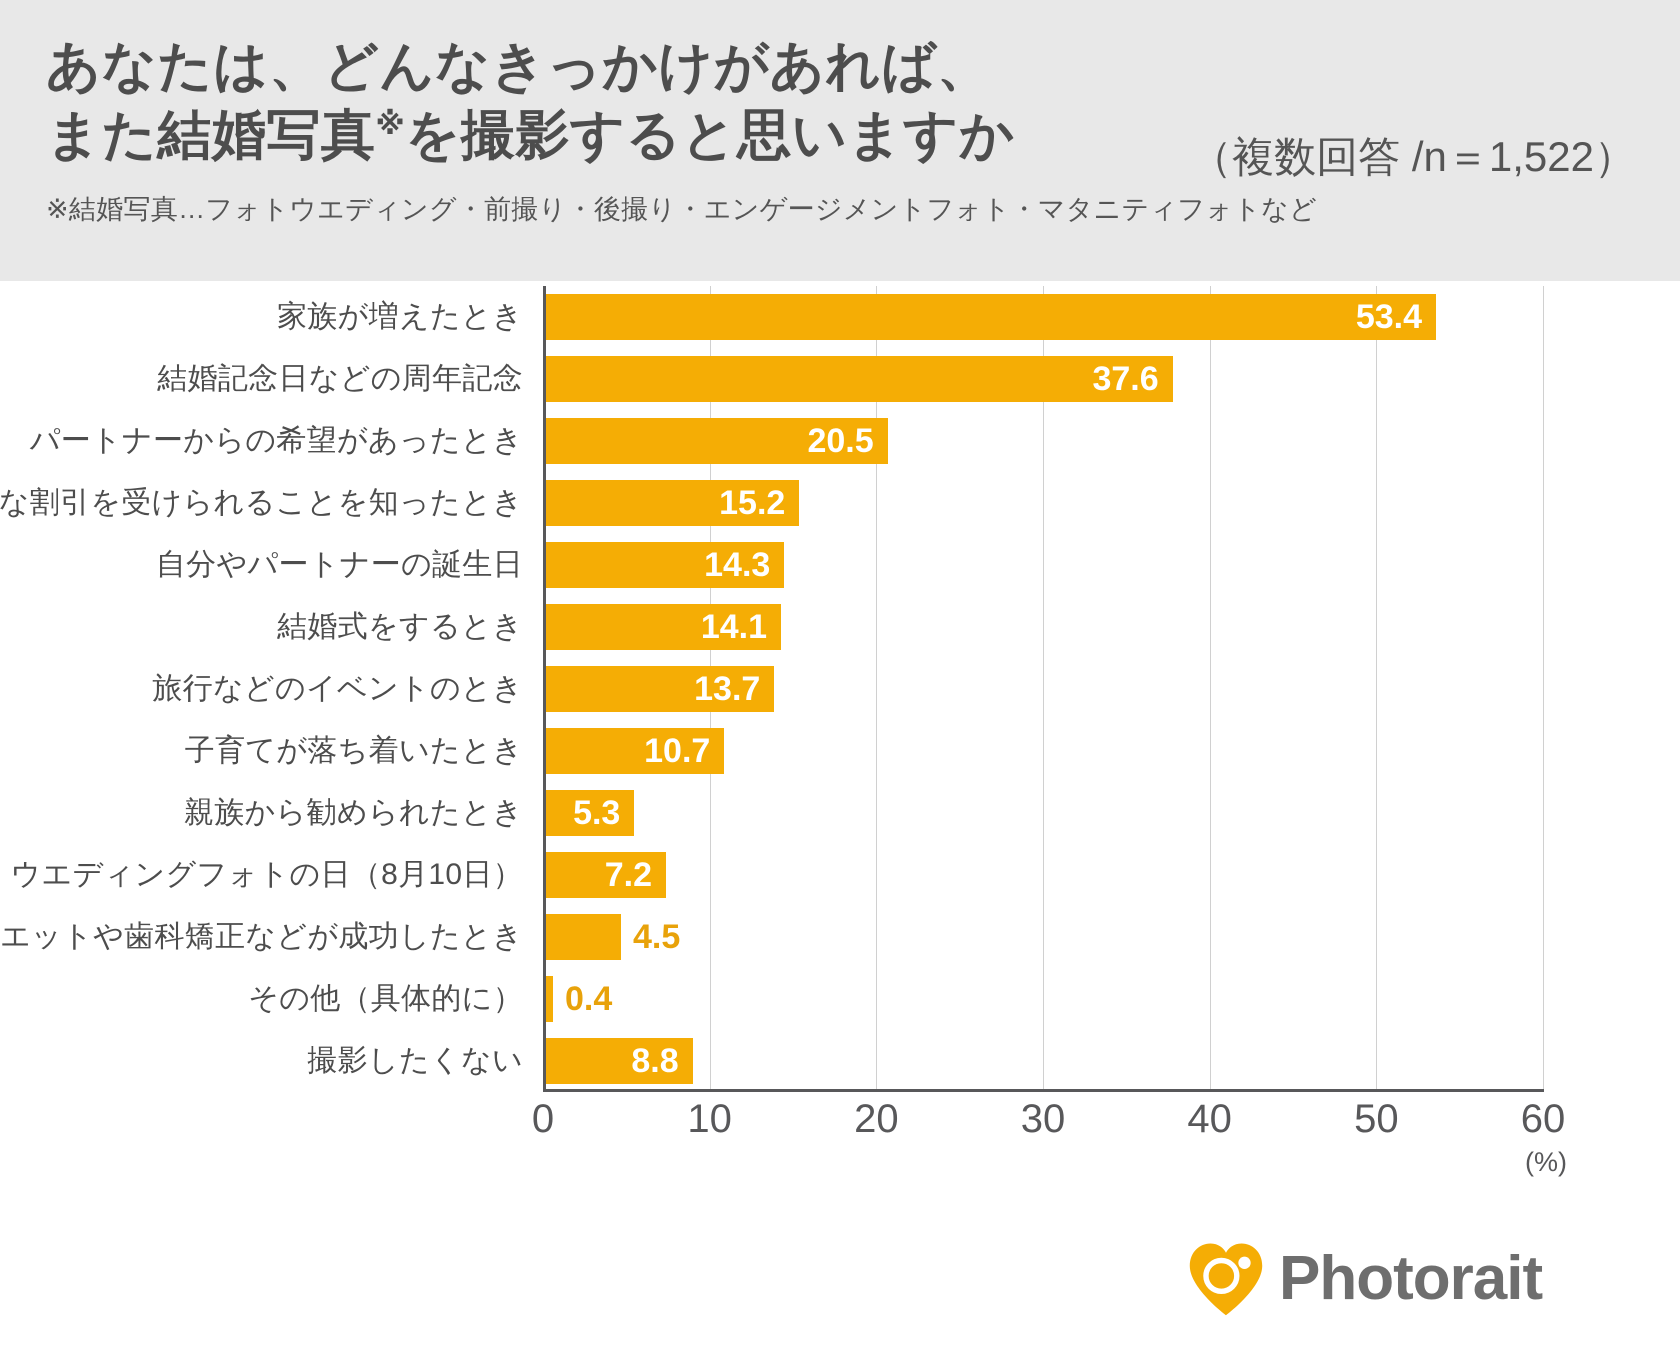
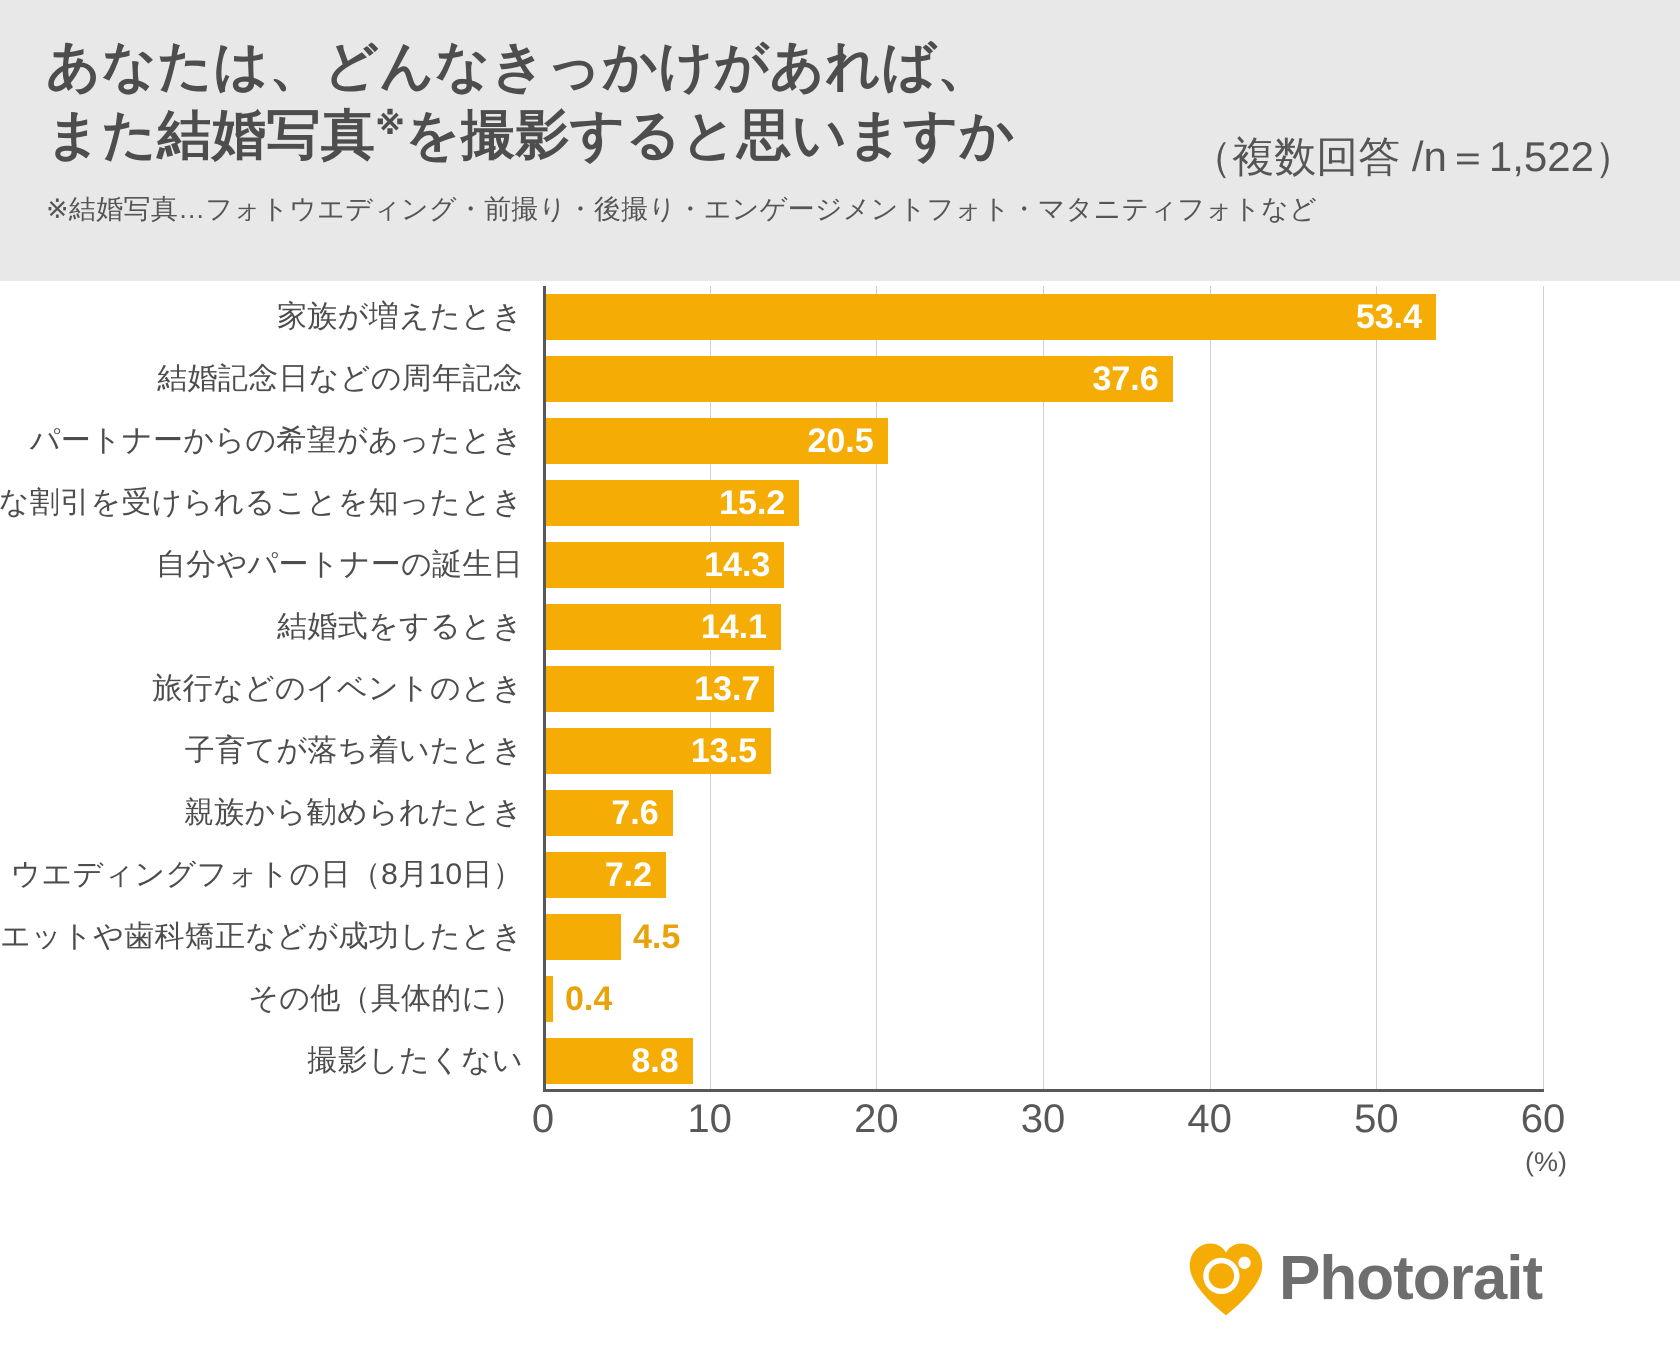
子育てが落ち着いたとき: 10.7 -> 13.5
親族から勧められたとき: 5.3 -> 7.6
